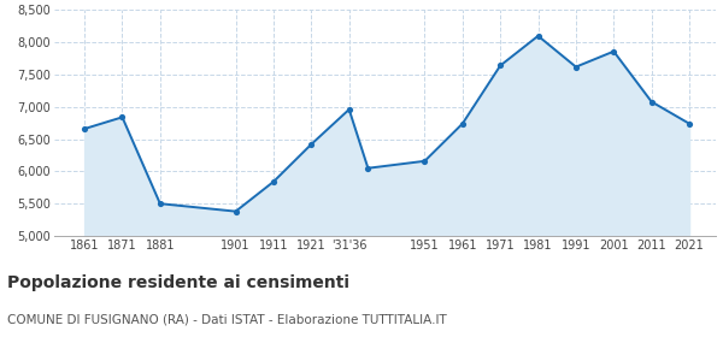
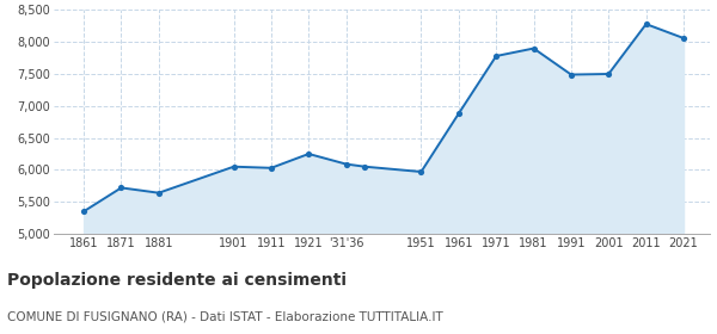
1861: 6,660 -> 5,350
1871: 6,840 -> 5,720
1881: 5,500 -> 5,640
1901: 5,380 -> 6,050
1911: 5,840 -> 6,030
1921: 6,420 -> 6,250
'31'36: 6,960 -> 6,090
1951: 6,160 -> 5,970
1961: 6,740 -> 6,880
1971: 7,640 -> 7,780
1981: 8,100 -> 7,900
1991: 7,620 -> 7,490
2001: 7,860 -> 7,500
2011: 7,080 -> 8,280
2021: 6,740 -> 8,060
